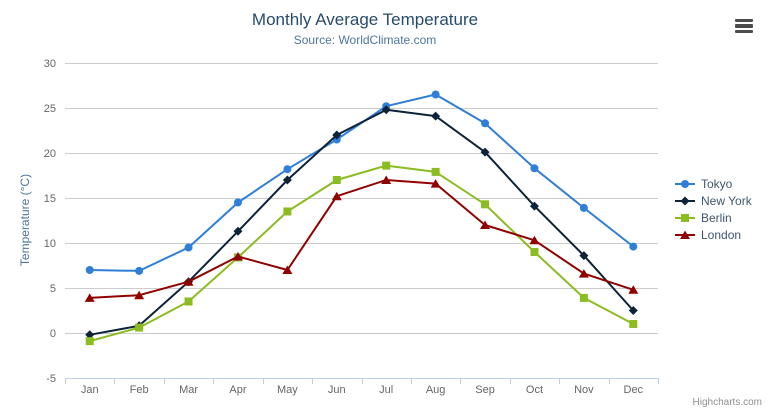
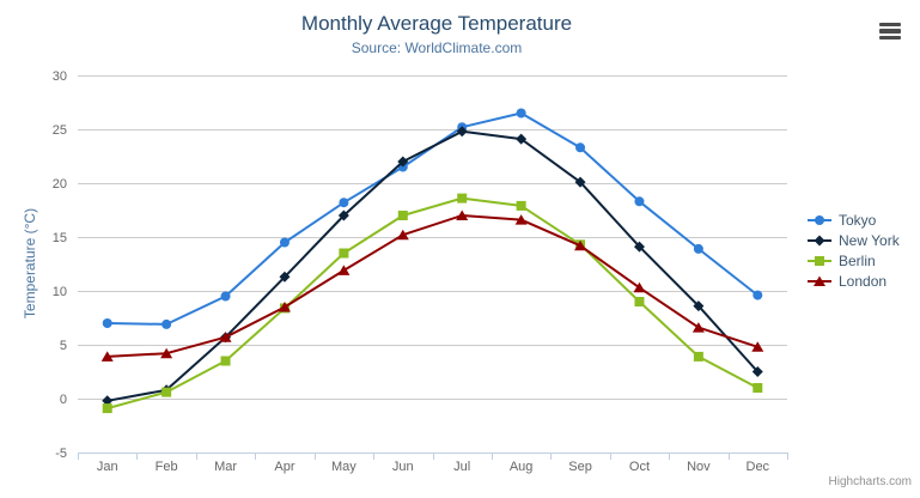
London/May: 7 -> 12
London/Sep: 12 -> 14
